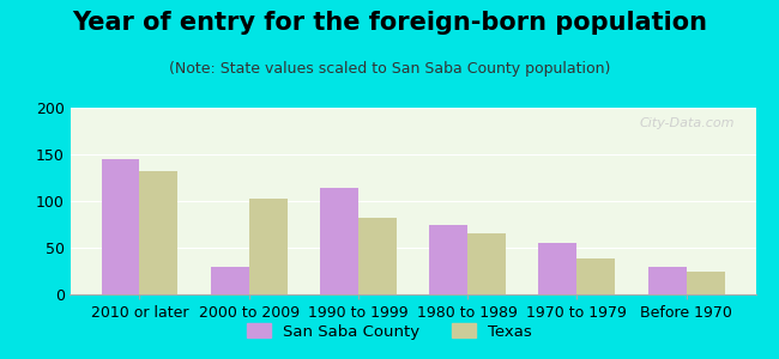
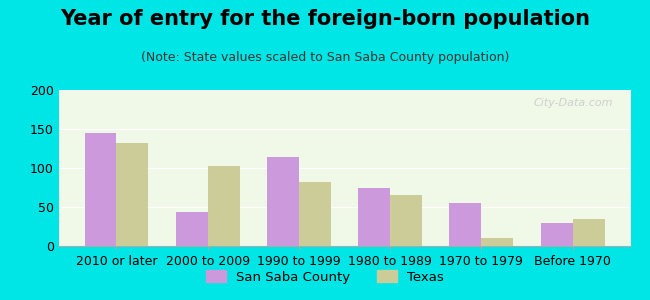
San Saba County/2000 to 2009: 30 -> 44
Texas/1970 to 1979: 38 -> 10
Texas/Before 1970: 24 -> 34
